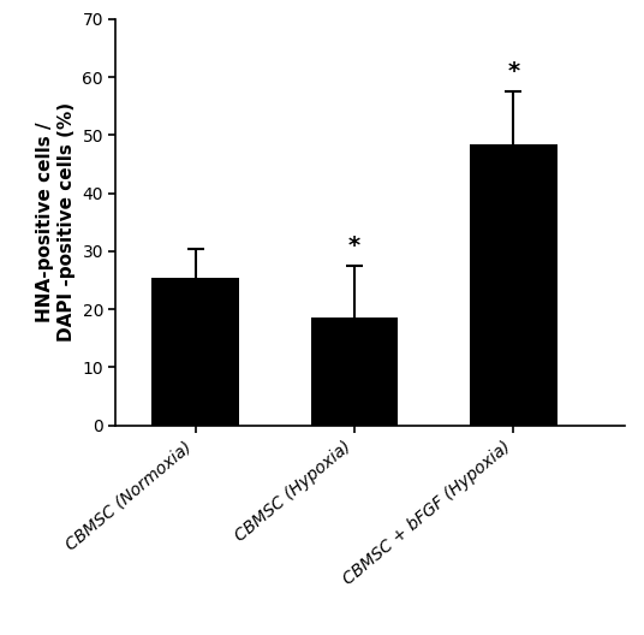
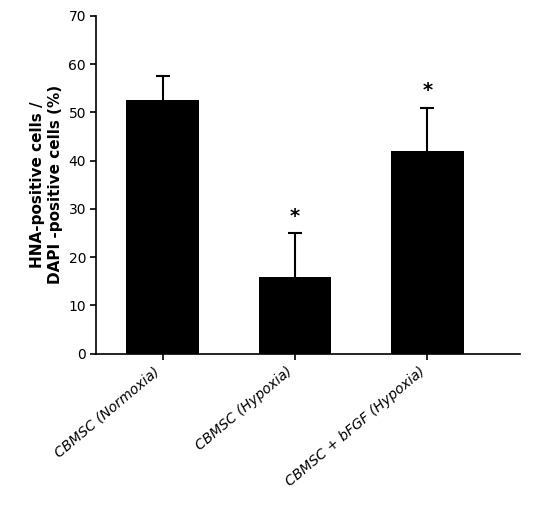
CBMSC (Normoxia): 25.5 -> 52.5
CBMSC (Hypoxia): 18.5 -> 16.0
CBMSC + bFGF (Hypoxia): 48.5 -> 42.0
